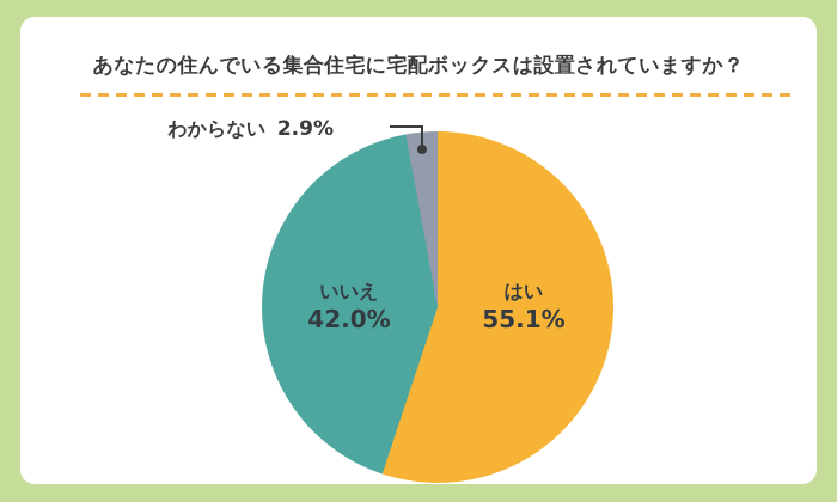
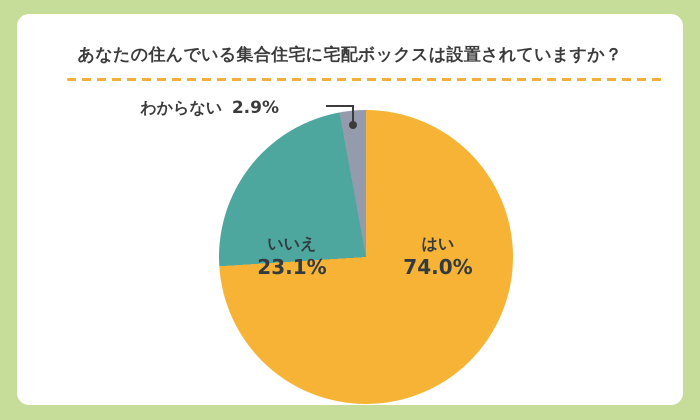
はい: 55.1% -> 74.0%
いいえ: 42.0% -> 23.1%
